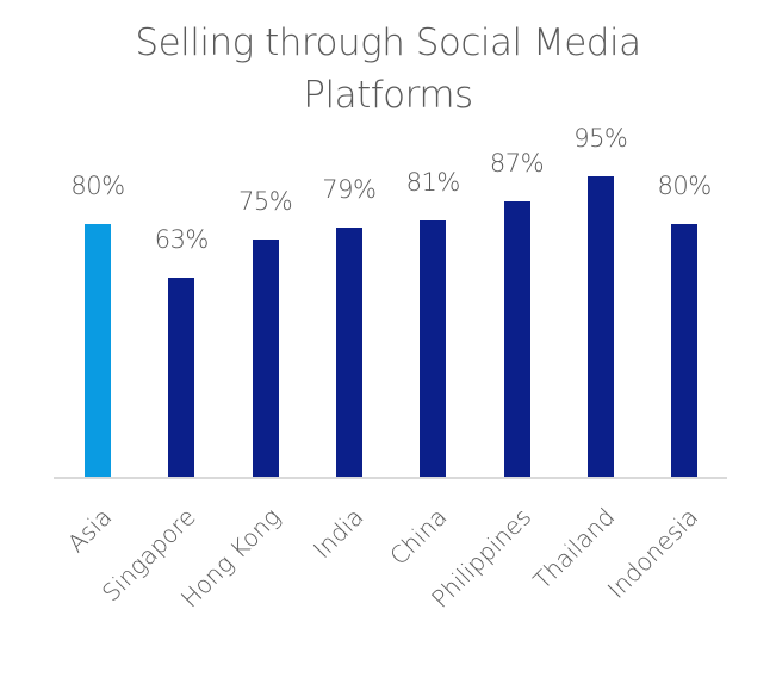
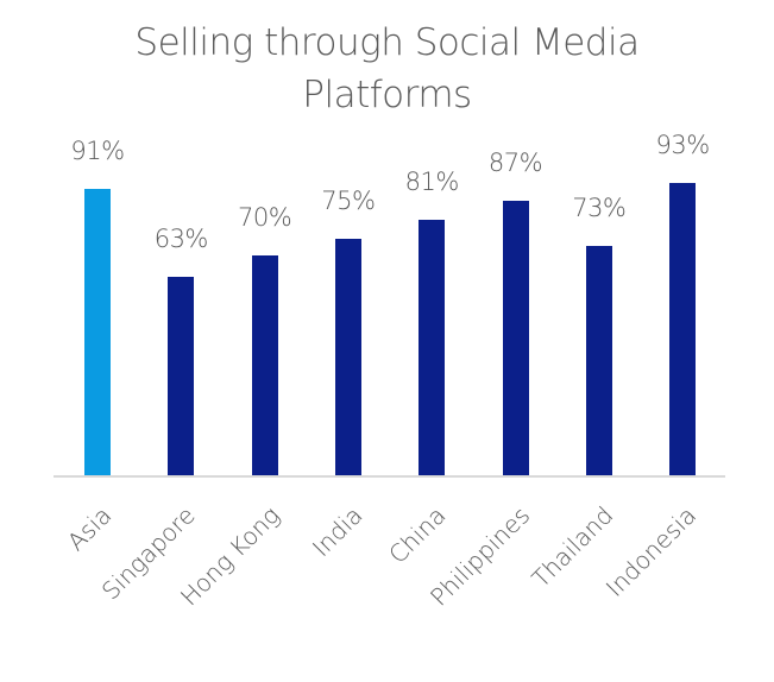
Asia: 80% -> 91%
Hong Kong: 75% -> 70%
India: 79% -> 75%
Thailand: 95% -> 73%
Indonesia: 80% -> 93%
